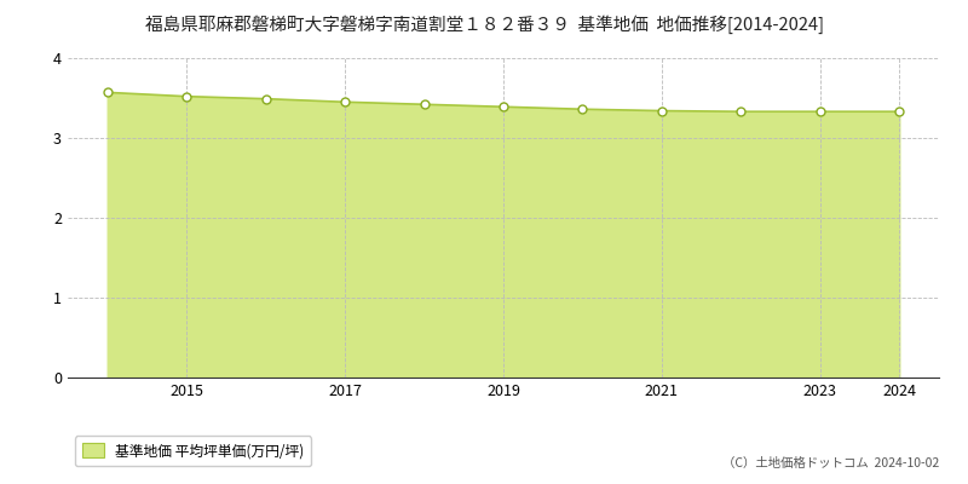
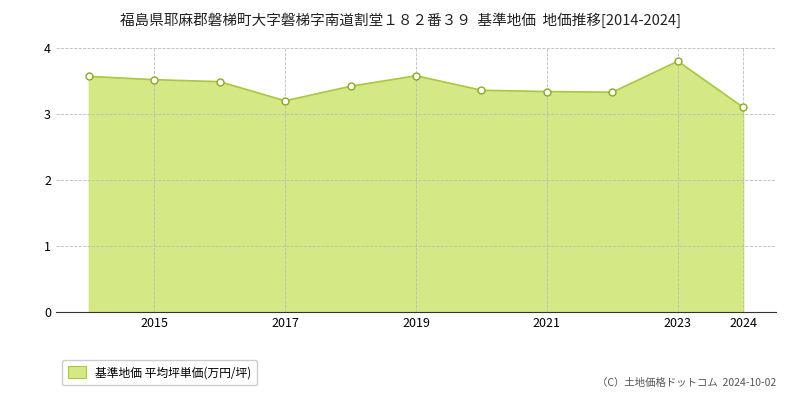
2017: 3.45 -> 3.20
2019: 3.39 -> 3.58
2023: 3.33 -> 3.80
2024: 3.33 -> 3.10
